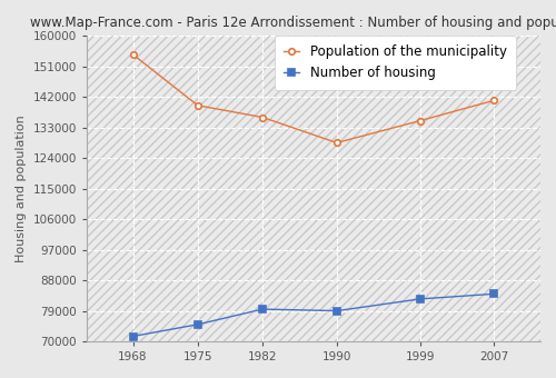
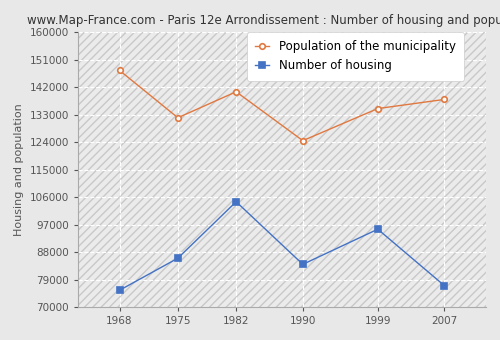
Number of housing/1968: 71500 -> 75500
Population of the municipality/1968: 154500 -> 147500
Number of housing/1975: 75000 -> 86000
Population of the municipality/1975: 139500 -> 132000
Number of housing/1982: 79500 -> 104500
Population of the municipality/1982: 136000 -> 140500
Number of housing/1990: 79000 -> 84000
Population of the municipality/1990: 128500 -> 124500
Number of housing/1999: 82500 -> 95500
Number of housing/2007: 84000 -> 77000
Population of the municipality/2007: 141000 -> 138000
